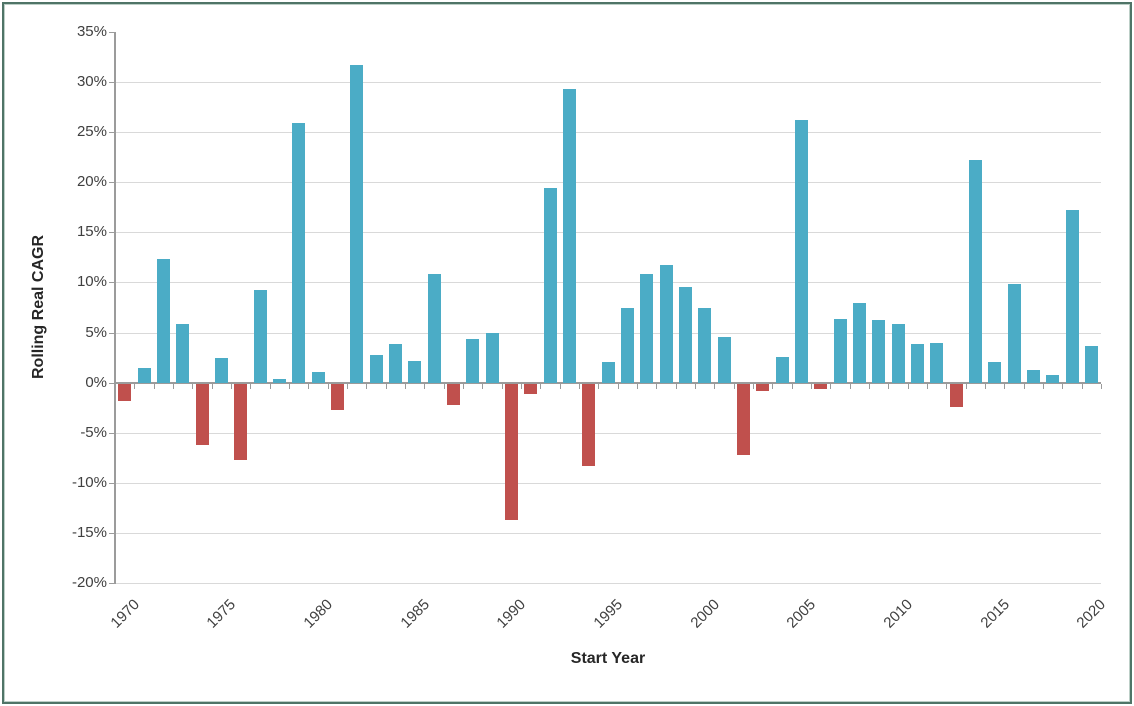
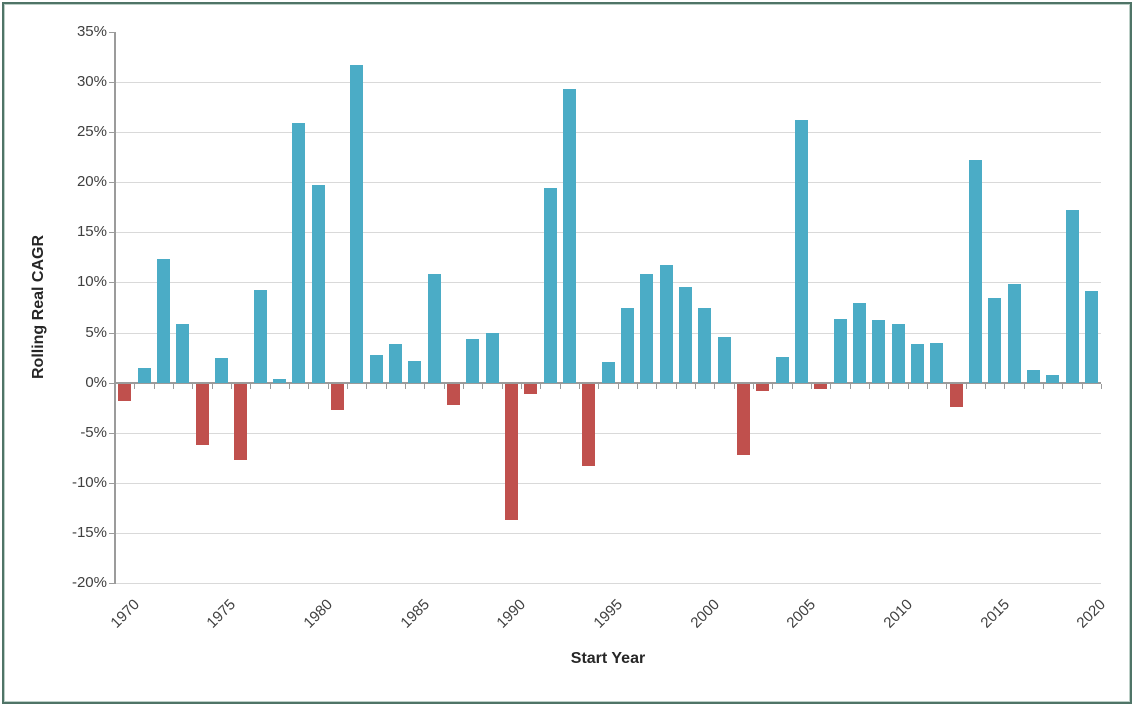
1980: 1.1% -> 19.7%
2015: 2.1% -> 8.4%
2020: 3.7% -> 9.1%
